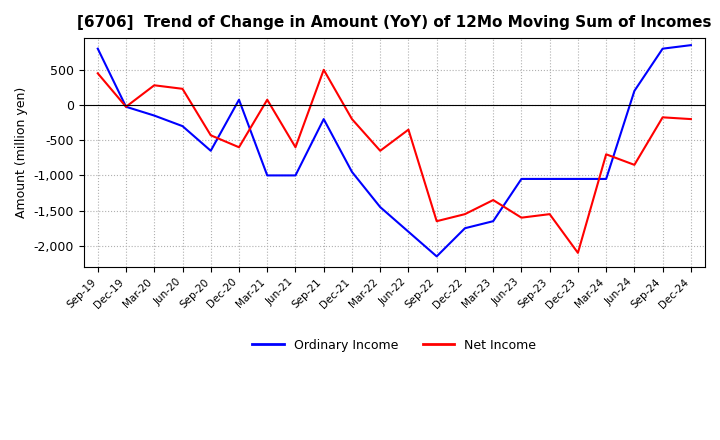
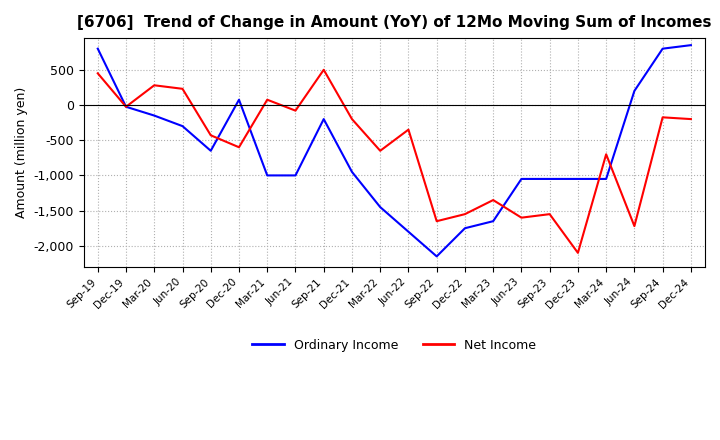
Net Income/Jun-21: -600 -> -80
Net Income/Jun-24: -850 -> -1,720
